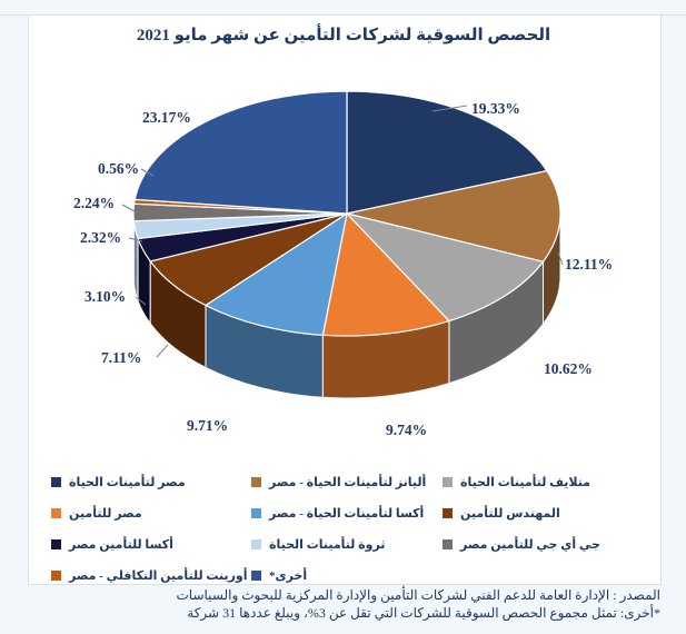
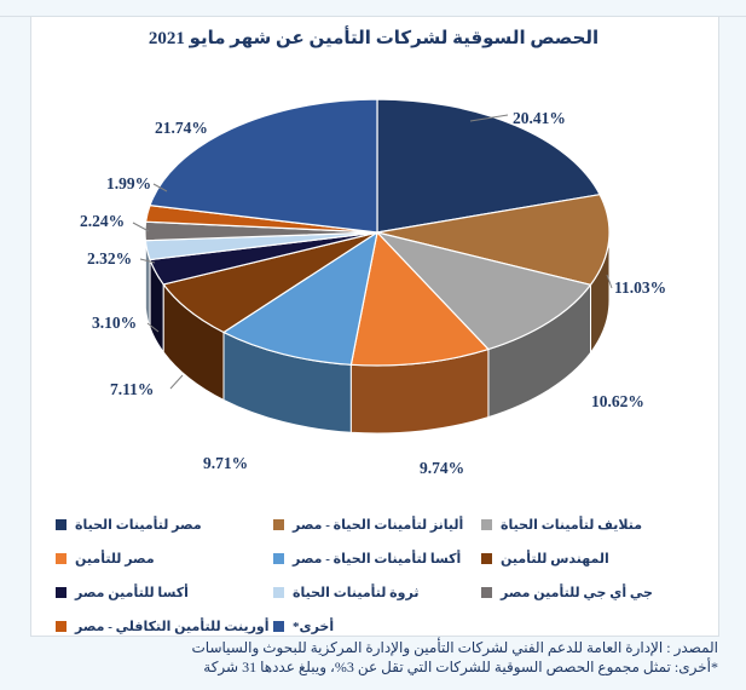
مصر لتأمينات الحياة: 19.33% -> 20.41%
أليانز لتأمينات الحياة - مصر: 12.11% -> 11.03%
أورينت للتأمين التكافلي - مصر: 0.56% -> 1.99%
أخرى*: 23.17% -> 21.74%
